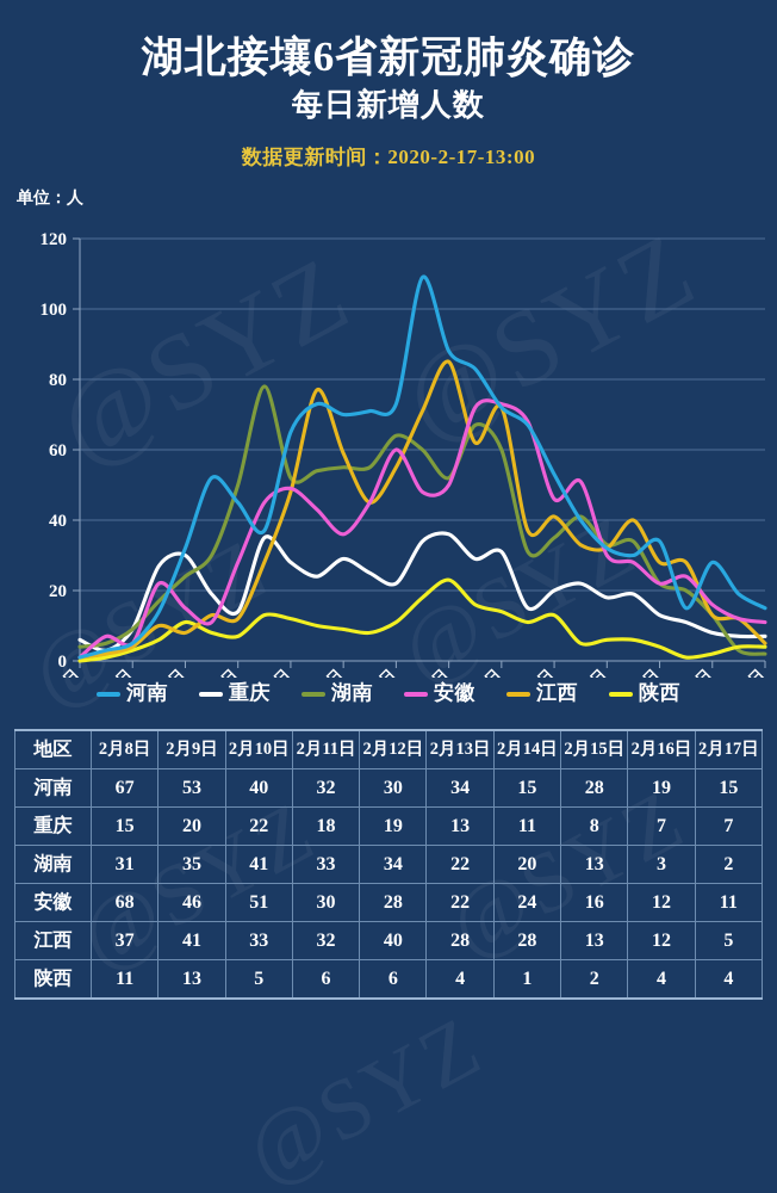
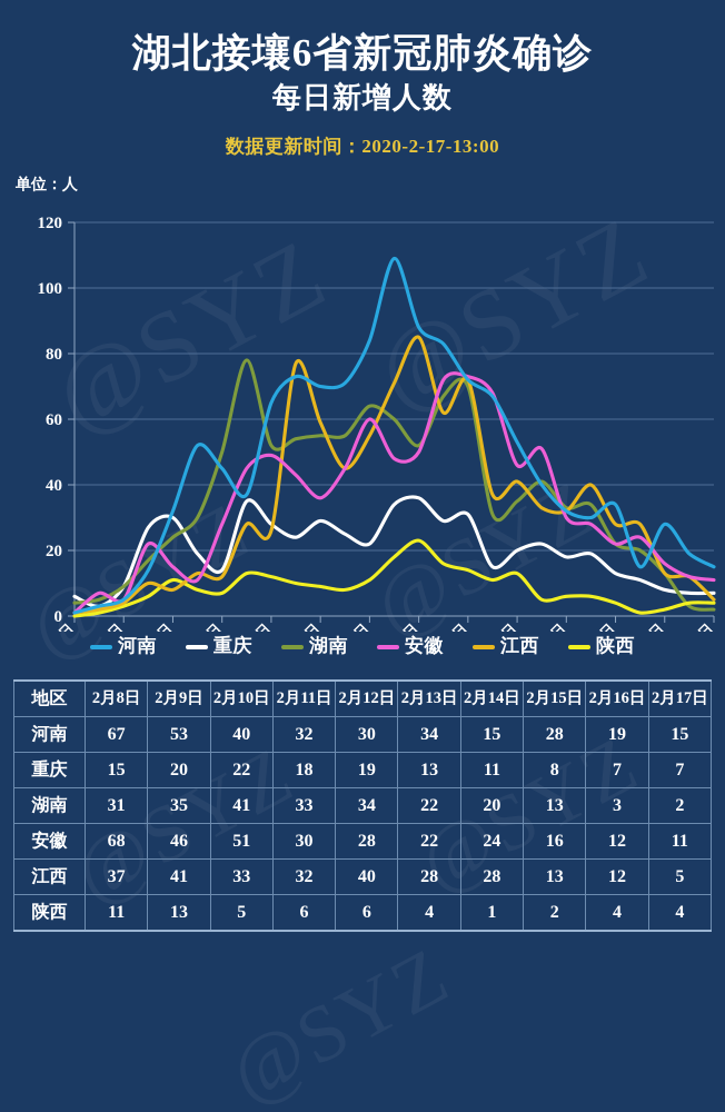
江西/01月30日: 48 -> 26
河南/02月03日: 73 -> 84
湖南/02月07日: 60 -> 70
